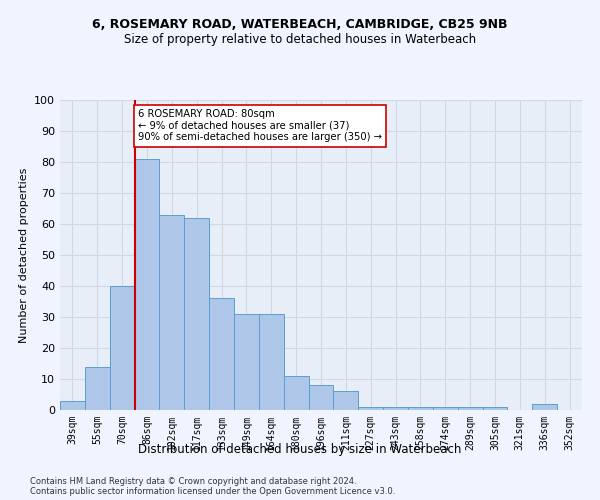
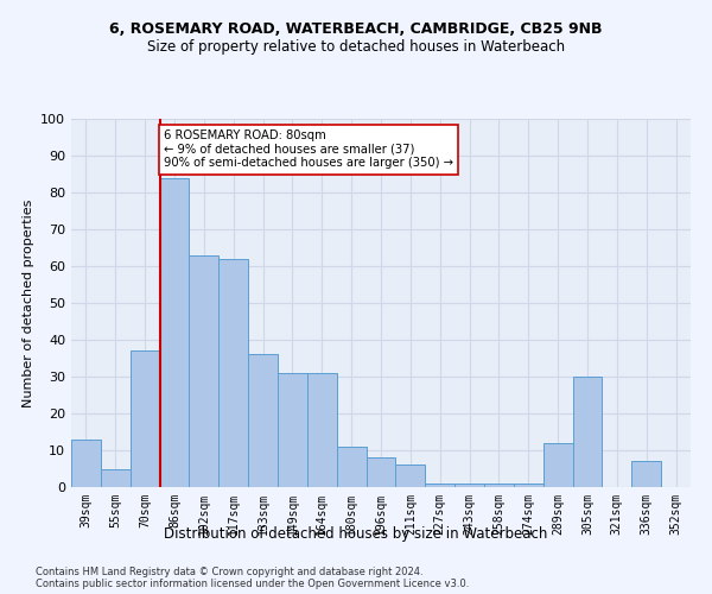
39sqm: 3 -> 13
55sqm: 14 -> 5
70sqm: 40 -> 37
86sqm: 81 -> 84
289sqm: 1 -> 12
305sqm: 1 -> 30
336sqm: 2 -> 7
